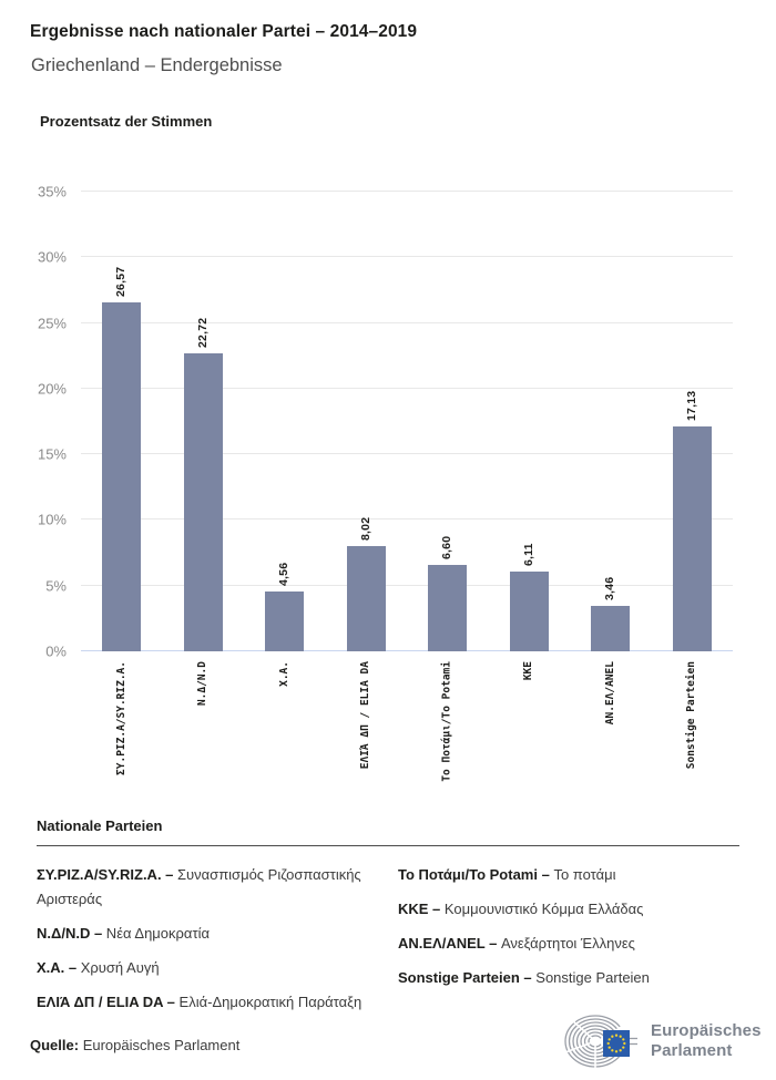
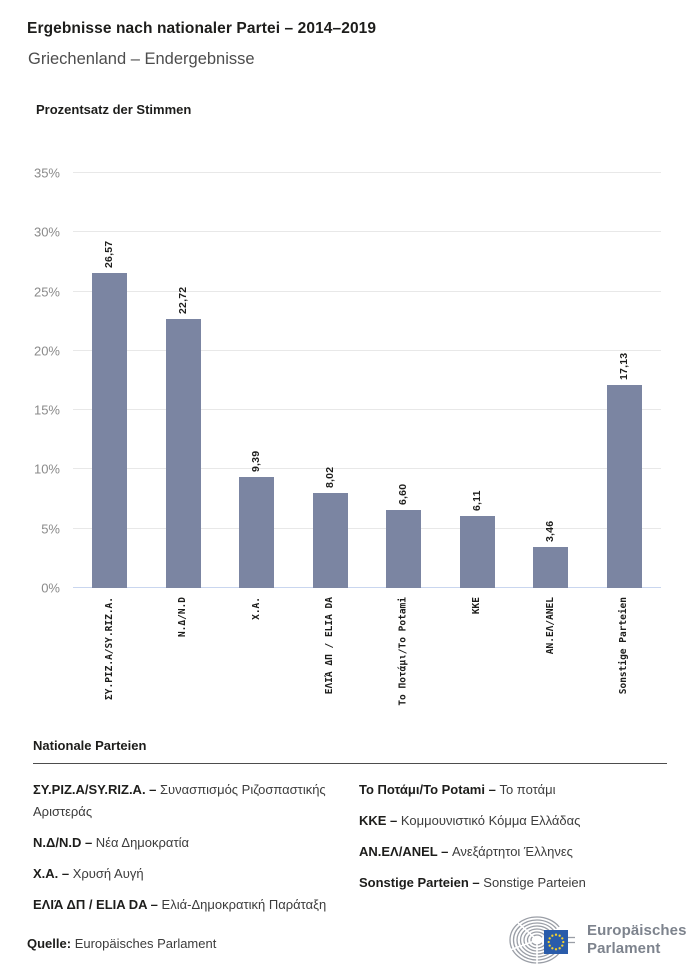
Χ.Α.: 4,56 -> 9,39
